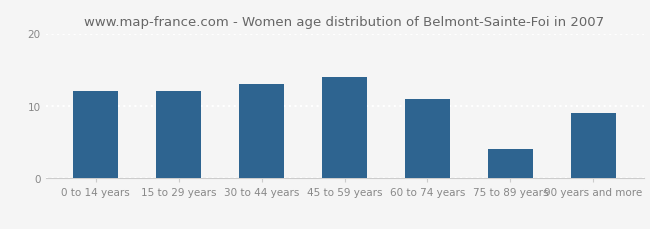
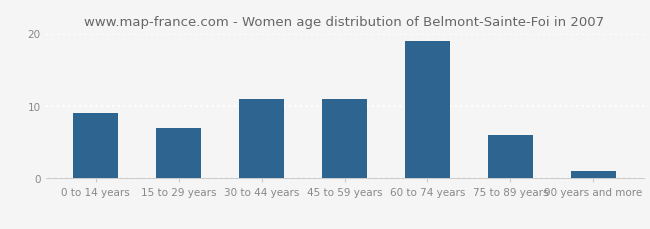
0 to 14 years: 12 -> 9
15 to 29 years: 12 -> 7
30 to 44 years: 13 -> 11
45 to 59 years: 14 -> 11
60 to 74 years: 11 -> 19
75 to 89 years: 4 -> 6
90 years and more: 9 -> 1
